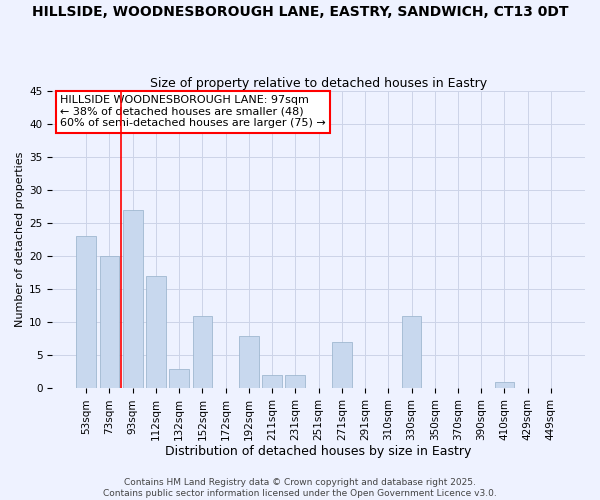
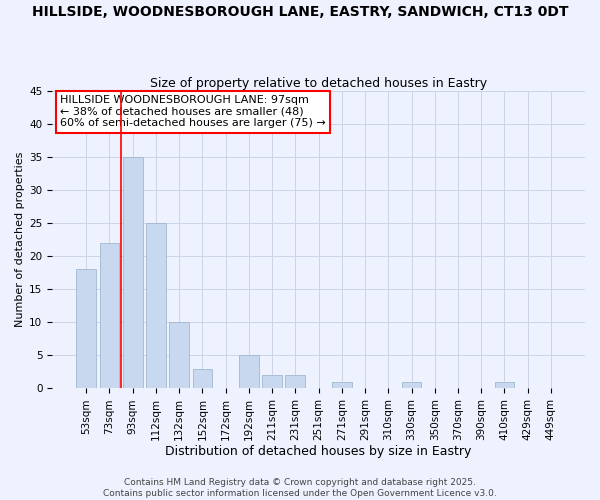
53sqm: 23 -> 18
73sqm: 20 -> 22
93sqm: 27 -> 35
112sqm: 17 -> 25
132sqm: 3 -> 10
152sqm: 11 -> 3
192sqm: 8 -> 5
271sqm: 7 -> 1
330sqm: 11 -> 1
